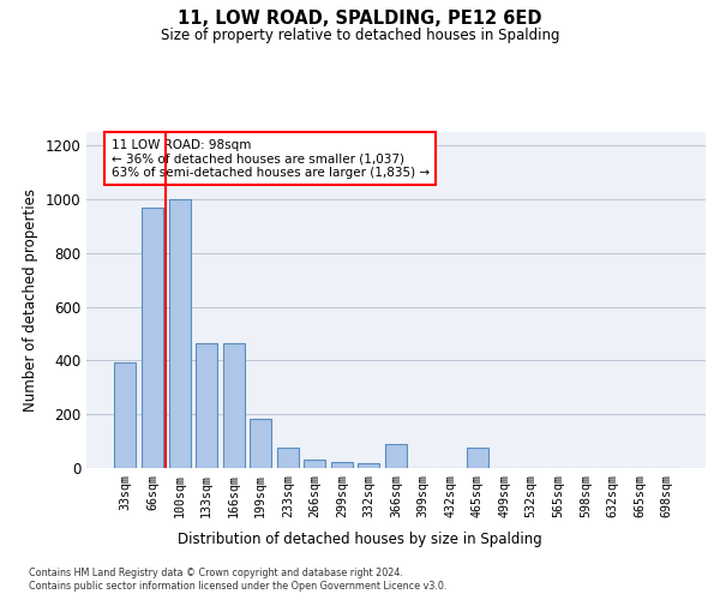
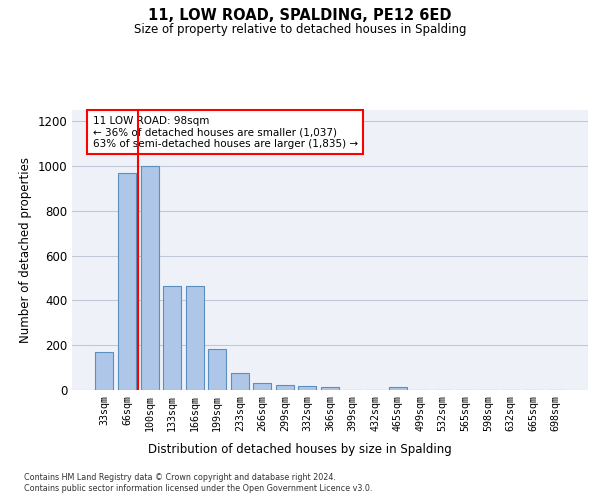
33sqm: 395 -> 170
366sqm: 90 -> 12
465sqm: 75 -> 14
